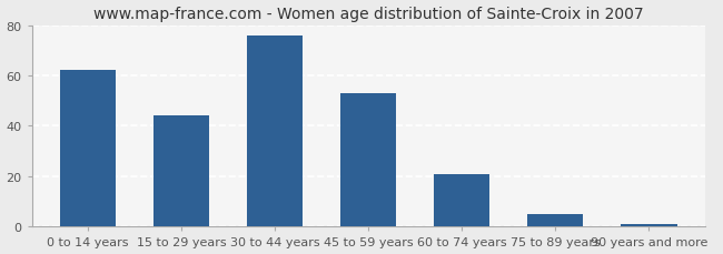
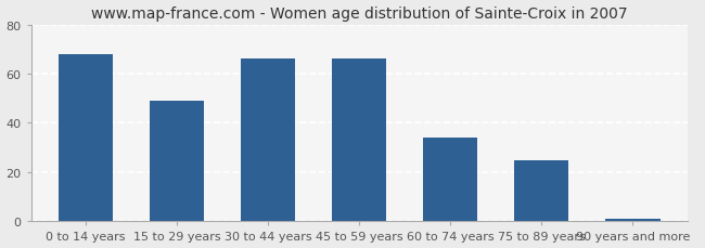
0 to 14 years: 62 -> 68
15 to 29 years: 44 -> 49
30 to 44 years: 76 -> 66
45 to 59 years: 53 -> 66
60 to 74 years: 21 -> 34
75 to 89 years: 5 -> 25
